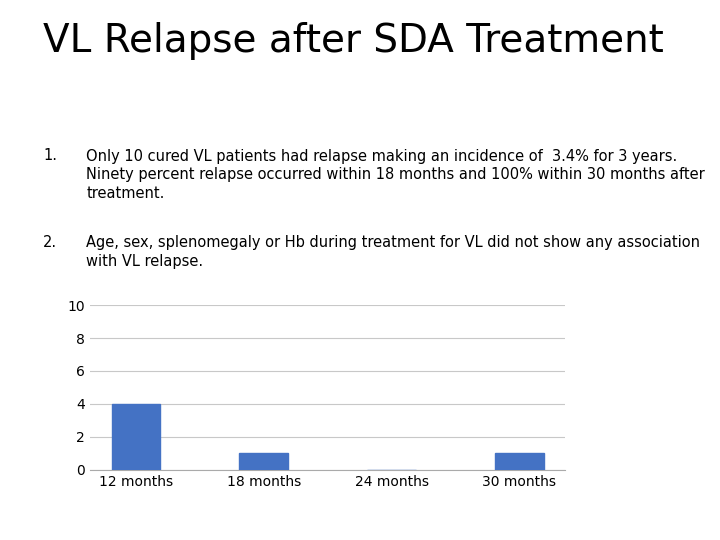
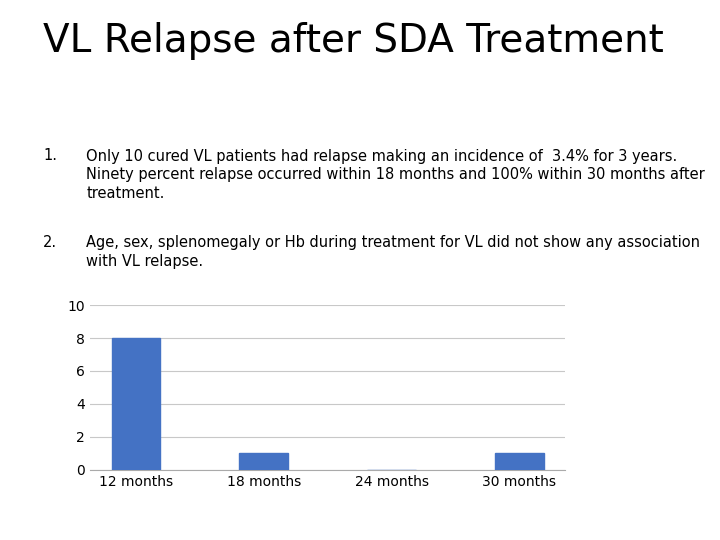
12 months: 4 -> 8
